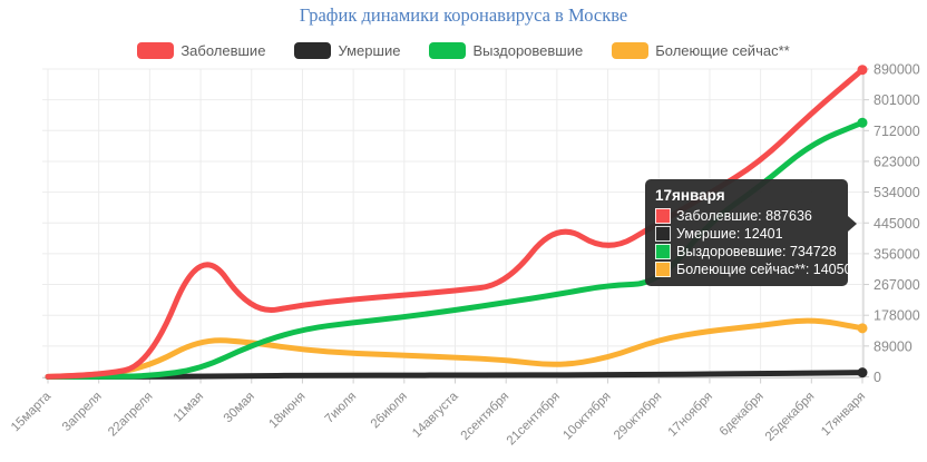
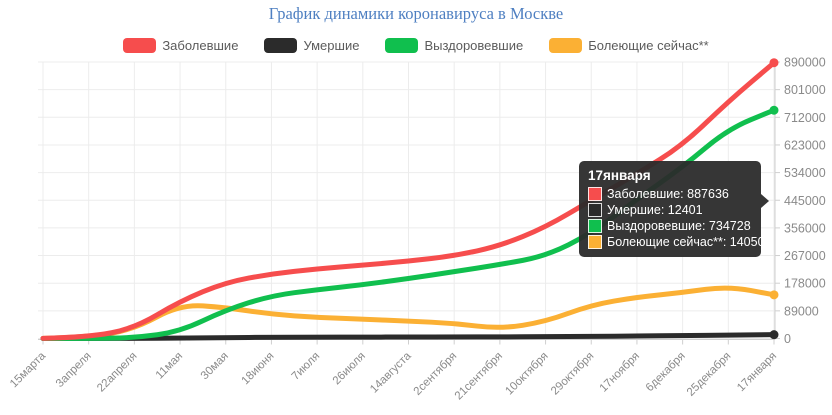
Заболевшие/11мая: 390000 -> 120000
Заболевшие/21сентября: 450000 -> 300000
Выздоровевшие/29октября: 270000 -> 340000
